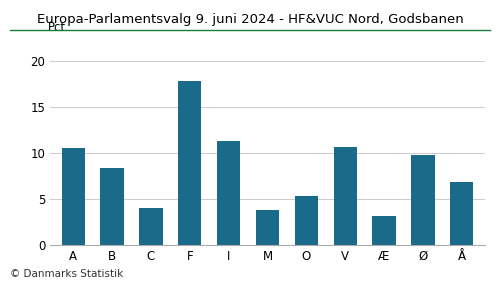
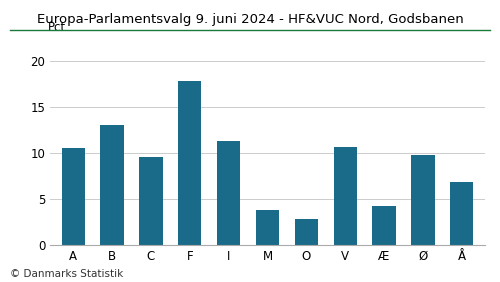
B: 8.4 -> 13.0
C: 4.0 -> 9.6
O: 5.4 -> 2.8
Æ: 3.2 -> 4.3
